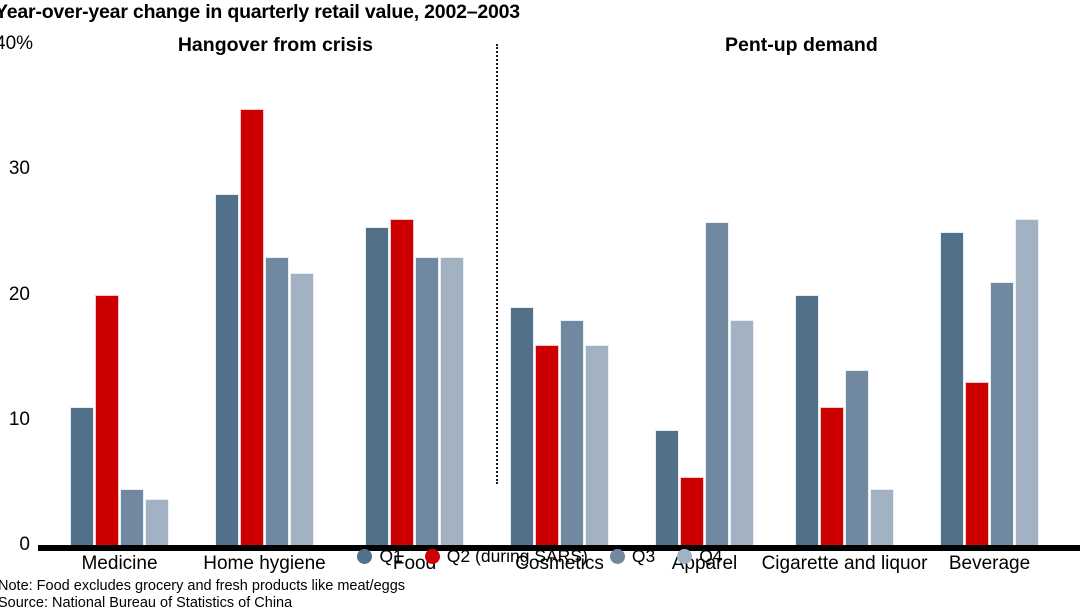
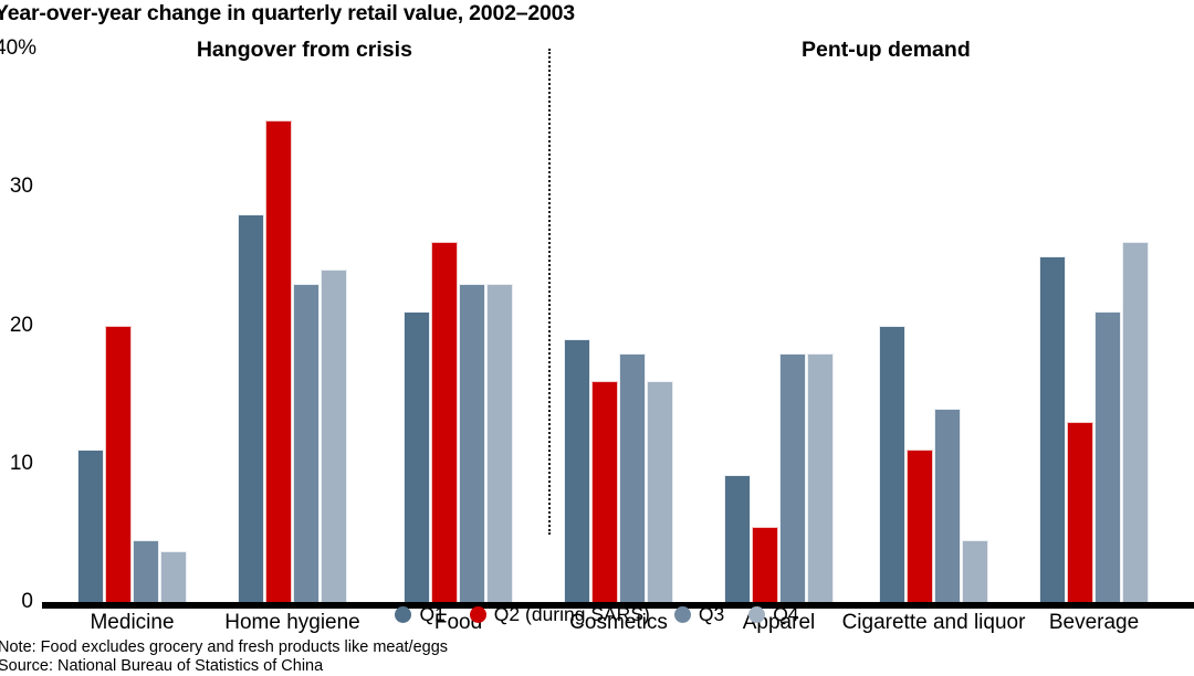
Q4/Home hygiene: 21.7 -> 24.0
Q1/Food: 25.4 -> 21.0
Q3/Apparel: 25.8 -> 18.0
